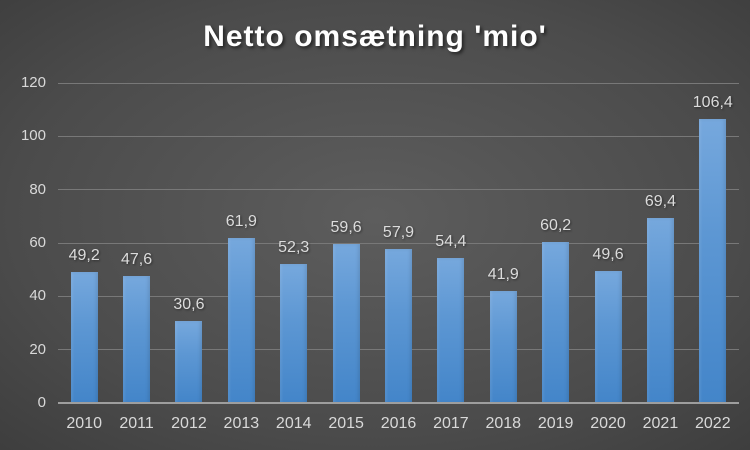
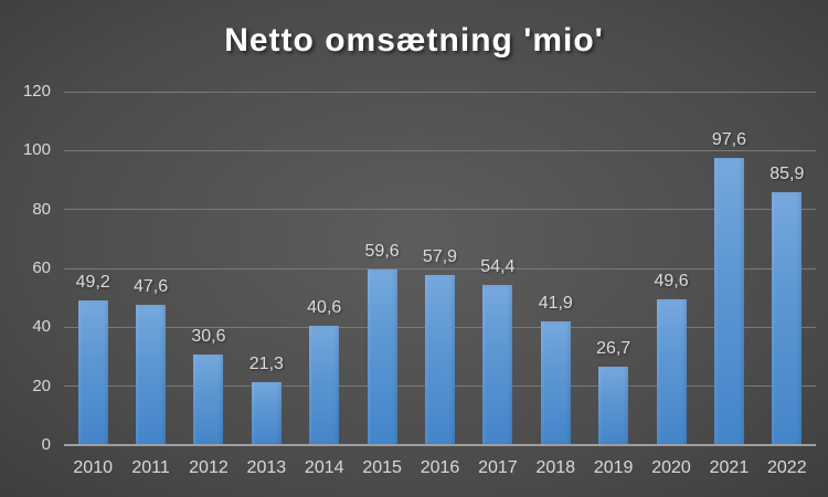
2013: 61,9 -> 21,3
2014: 52,3 -> 40,6
2019: 60,2 -> 26,7
2021: 69,4 -> 97,6
2022: 106,4 -> 85,9
